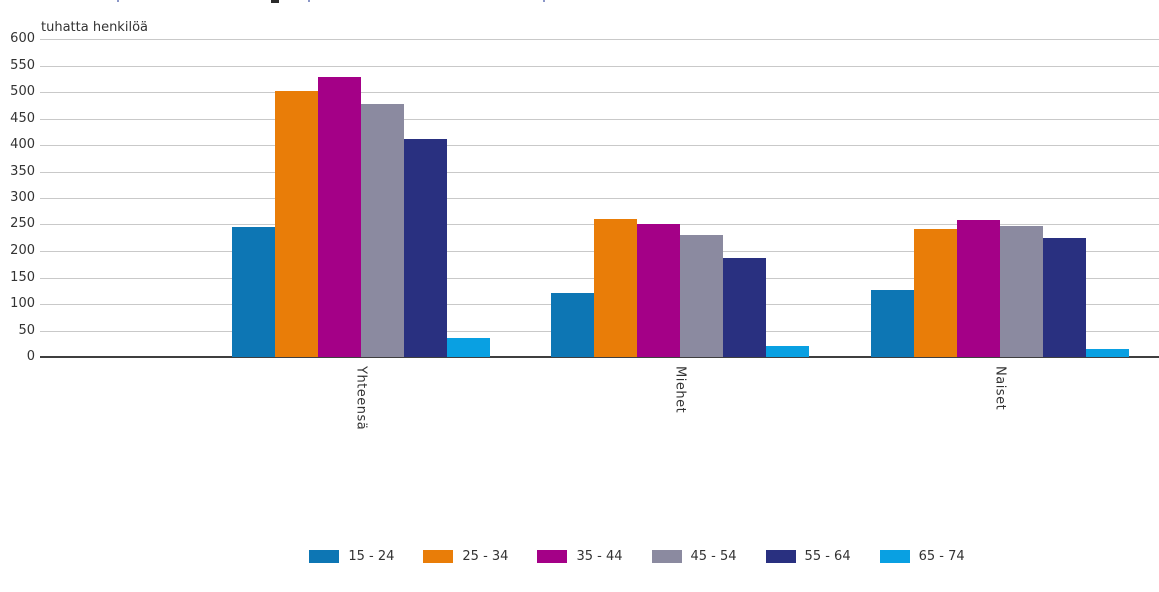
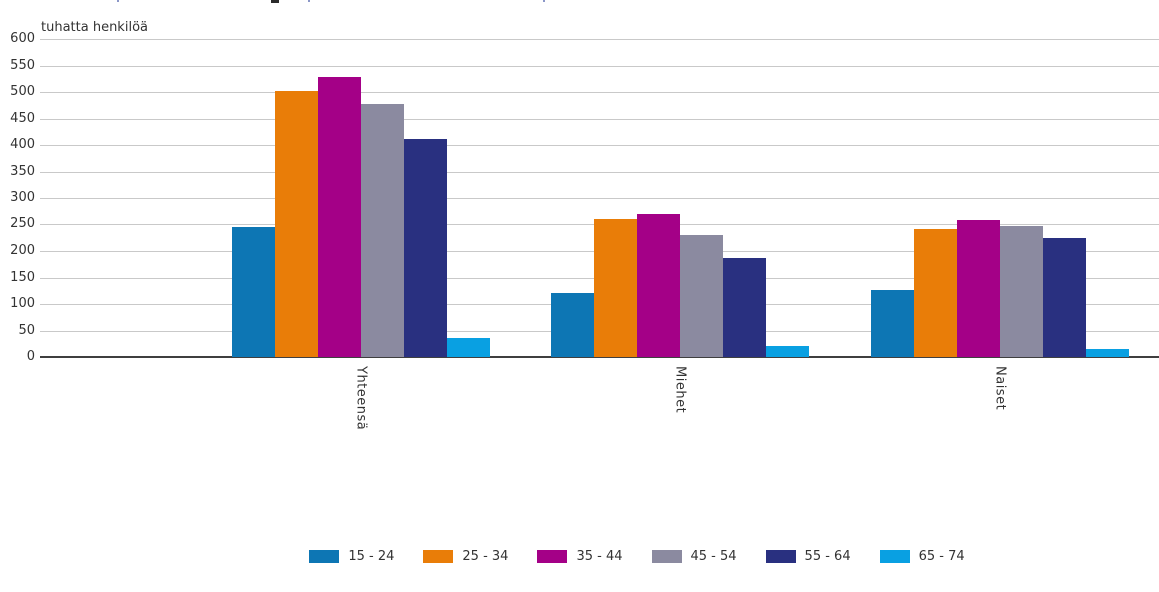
35 - 44/Miehet: 250 -> 270
